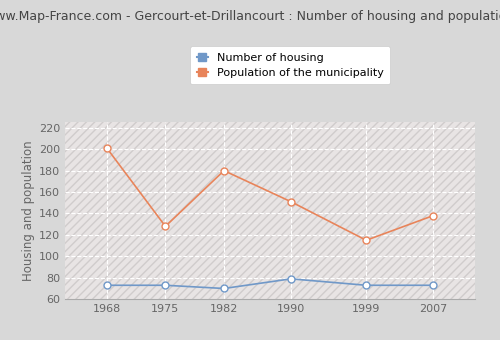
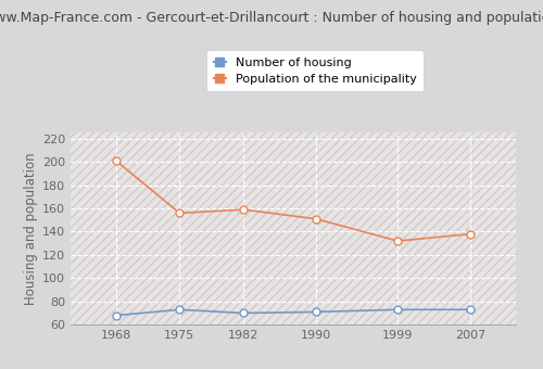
Number of housing/1968: 73 -> 68
Population of the municipality/1975: 128 -> 156
Population of the municipality/1982: 180 -> 159
Number of housing/1990: 79 -> 71
Population of the municipality/1999: 115 -> 132
